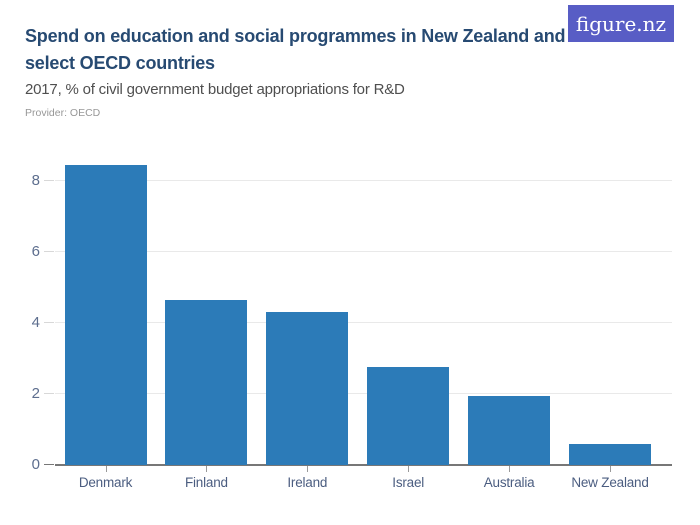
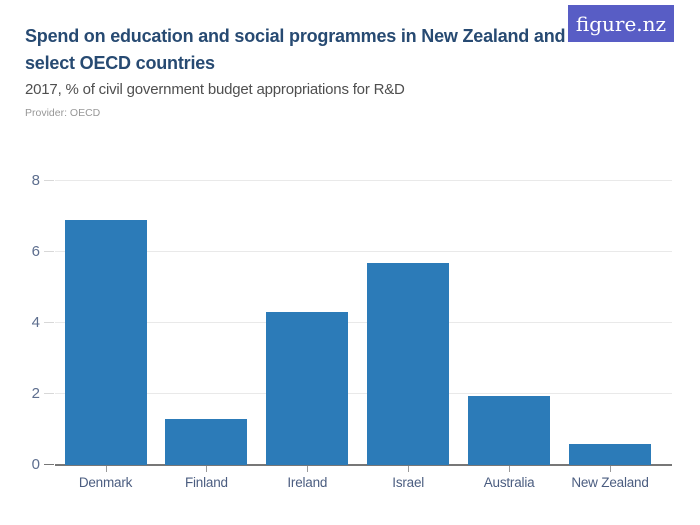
Denmark: 8.4 -> 6.9
Finland: 4.7 -> 1.3
Israel: 2.8 -> 5.7
